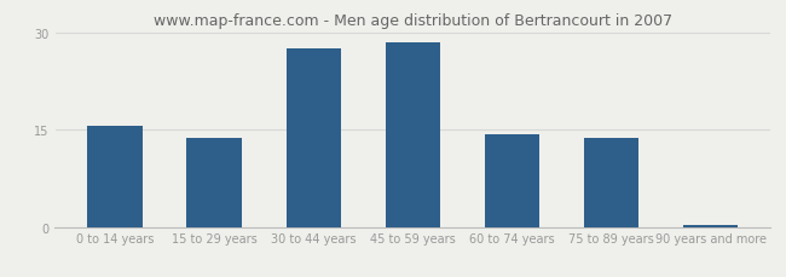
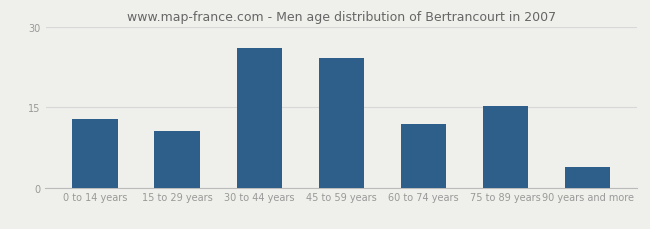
0 to 14 years: 15.5 -> 12.8
15 to 29 years: 13.8 -> 10.6
30 to 44 years: 27.5 -> 26.0
45 to 59 years: 28.5 -> 24.2
60 to 74 years: 14.3 -> 11.8
75 to 89 years: 13.8 -> 15.2
90 years and more: 0.3 -> 3.8
